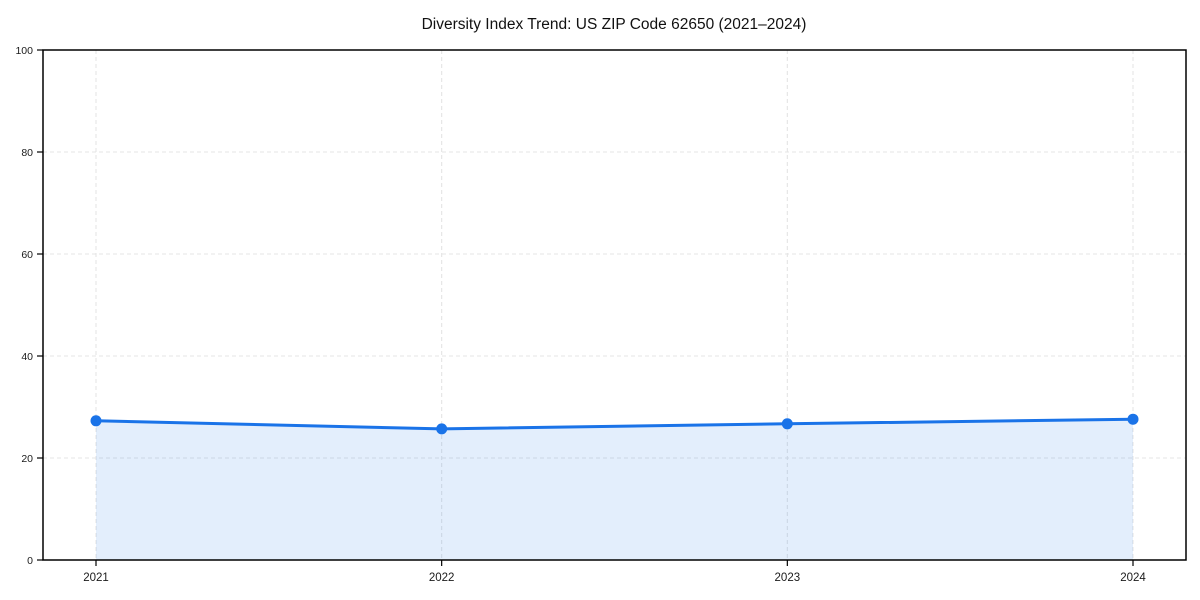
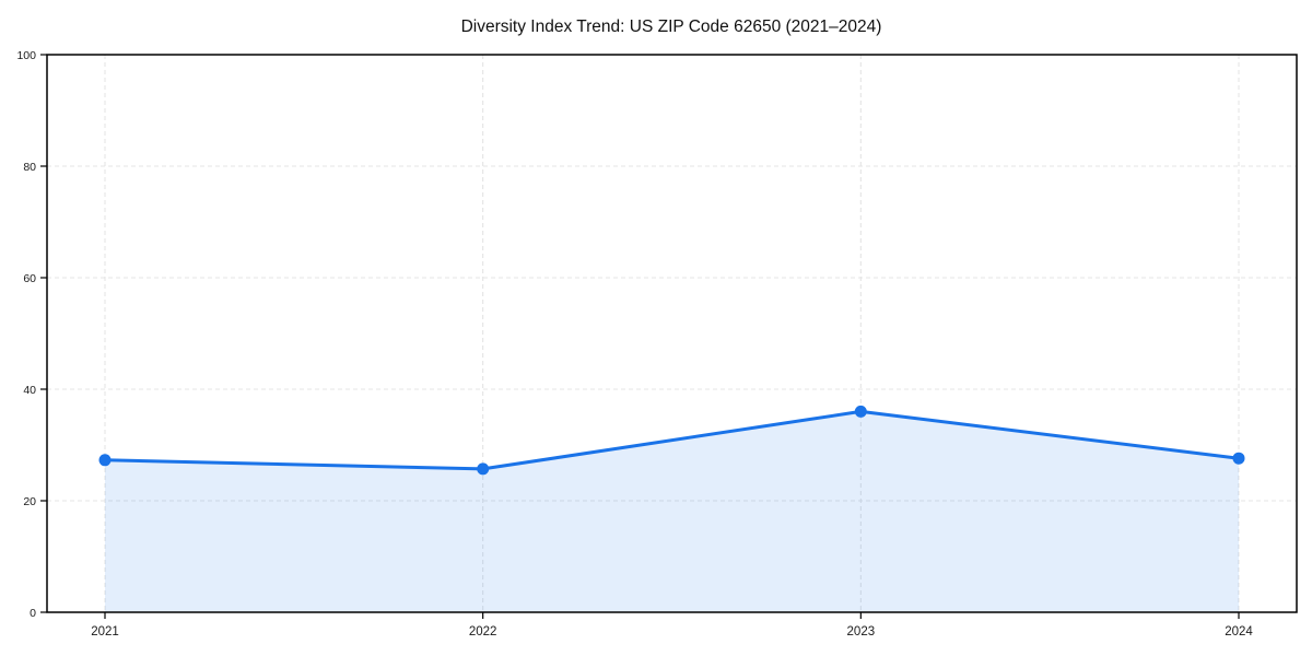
2023: 27 -> 36
